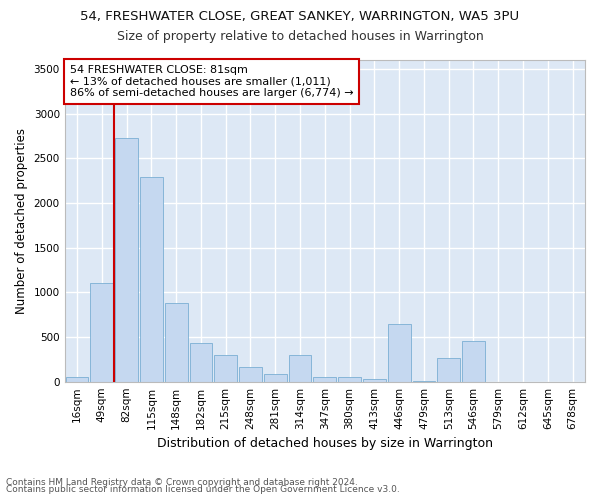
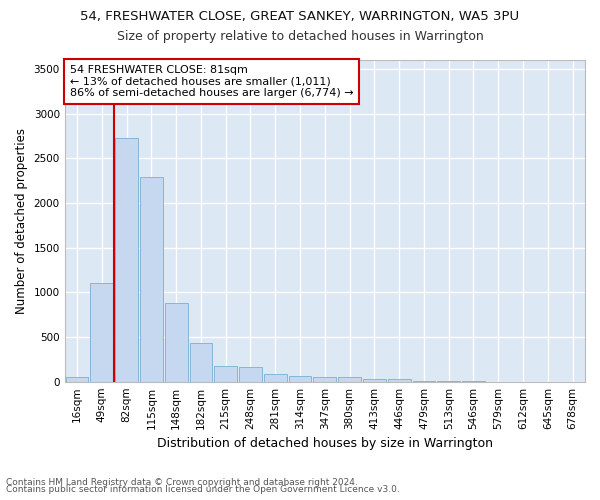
215sqm: 300 -> 170
314sqm: 300 -> 60
446sqm: 640 -> 30
513sqm: 260 -> 0
546sqm: 460 -> 0
